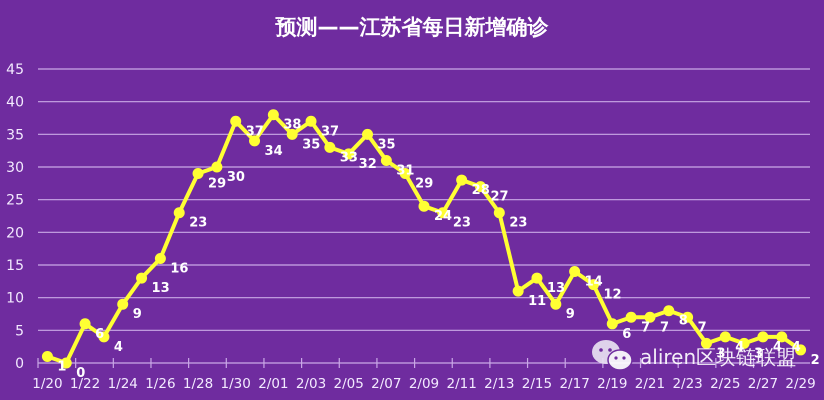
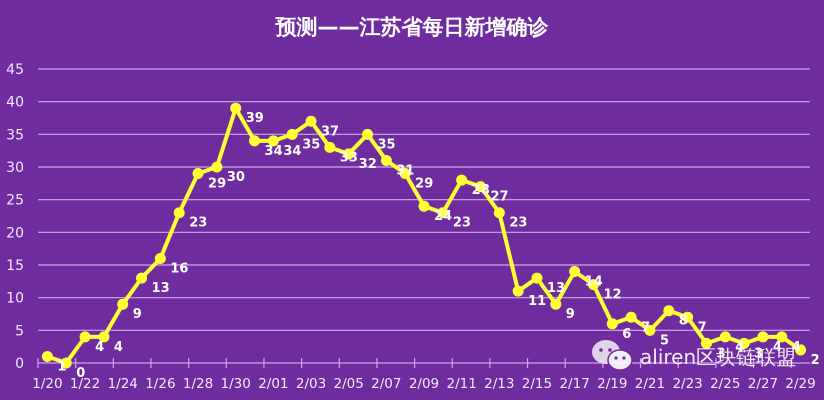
1/22: 6 -> 4
1/30: 37 -> 39
2/01: 38 -> 34
2/21: 7 -> 5
